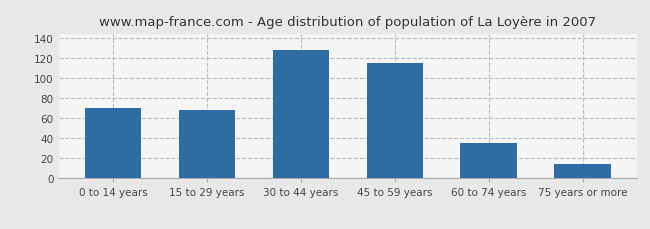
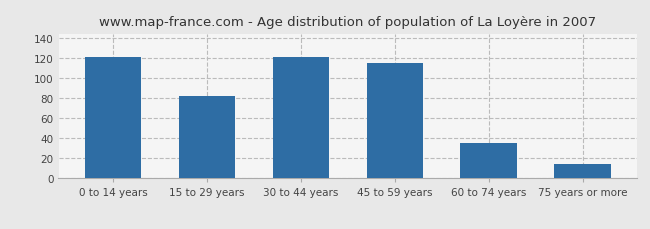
0 to 14 years: 70 -> 121
15 to 29 years: 68 -> 82
30 to 44 years: 128 -> 121
